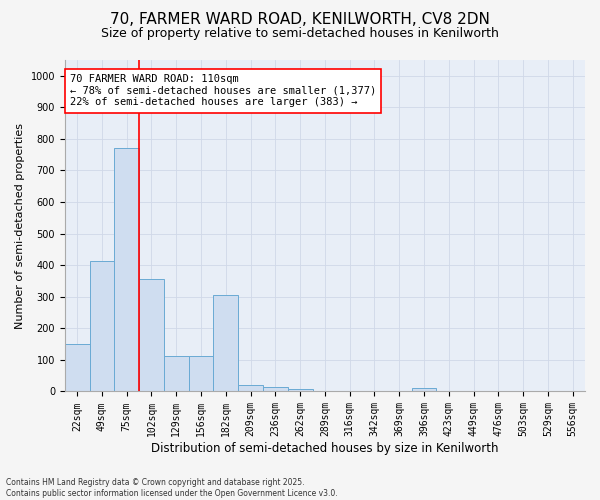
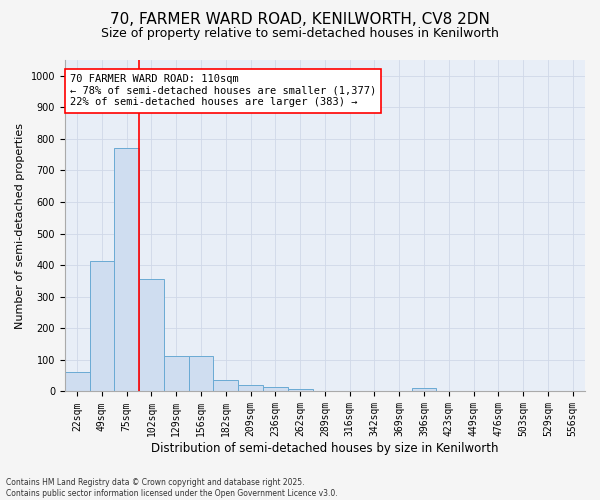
22sqm: 150 -> 63
182sqm: 305 -> 35
